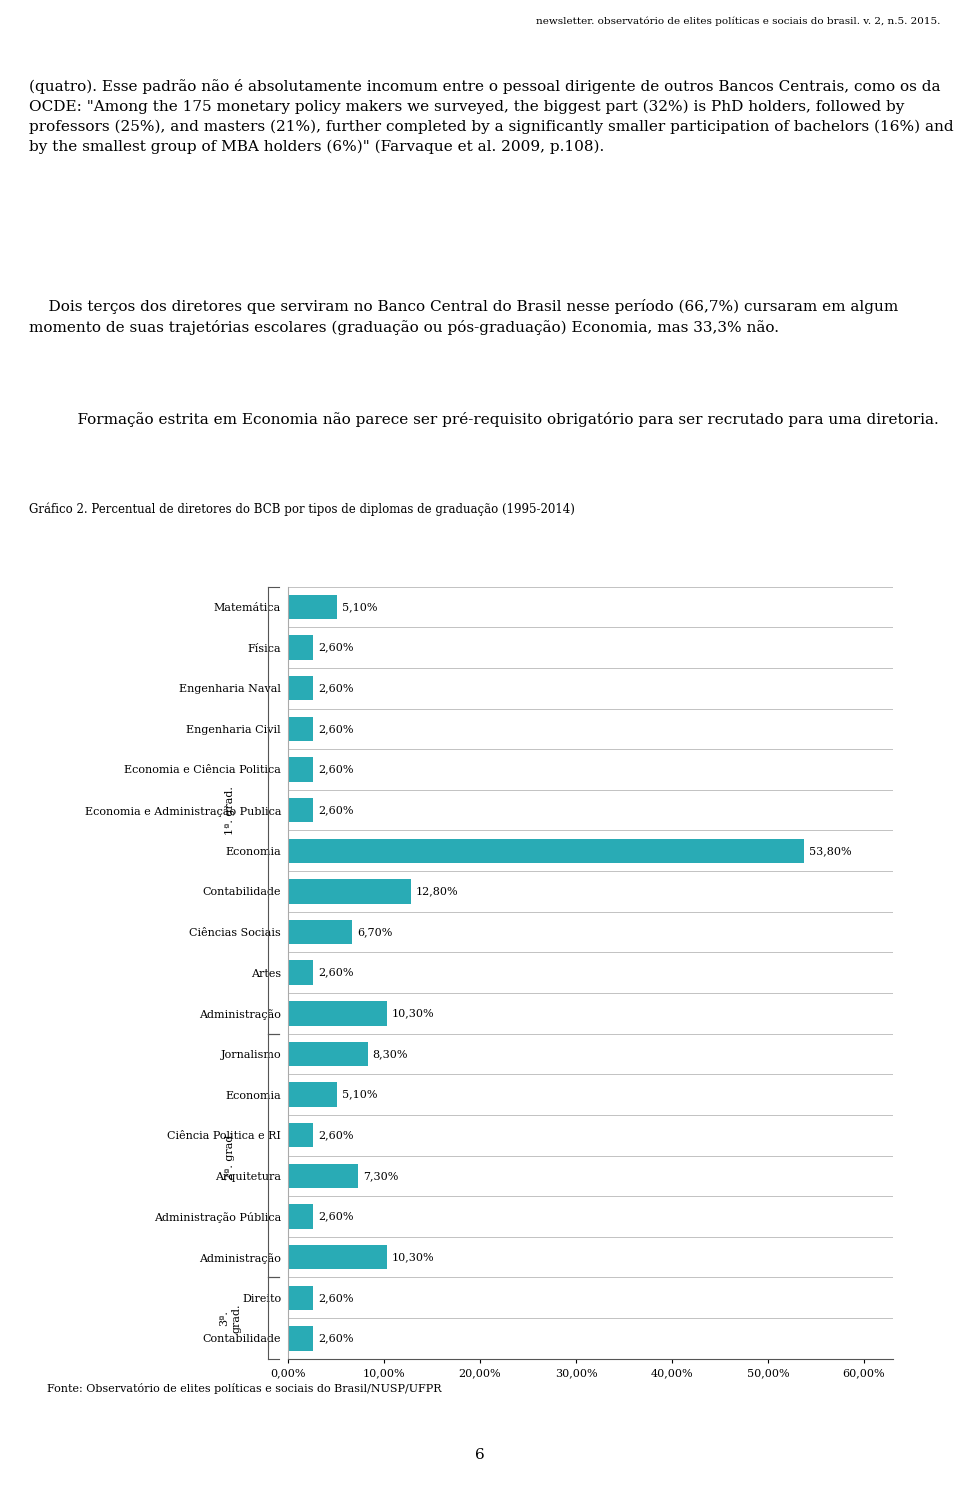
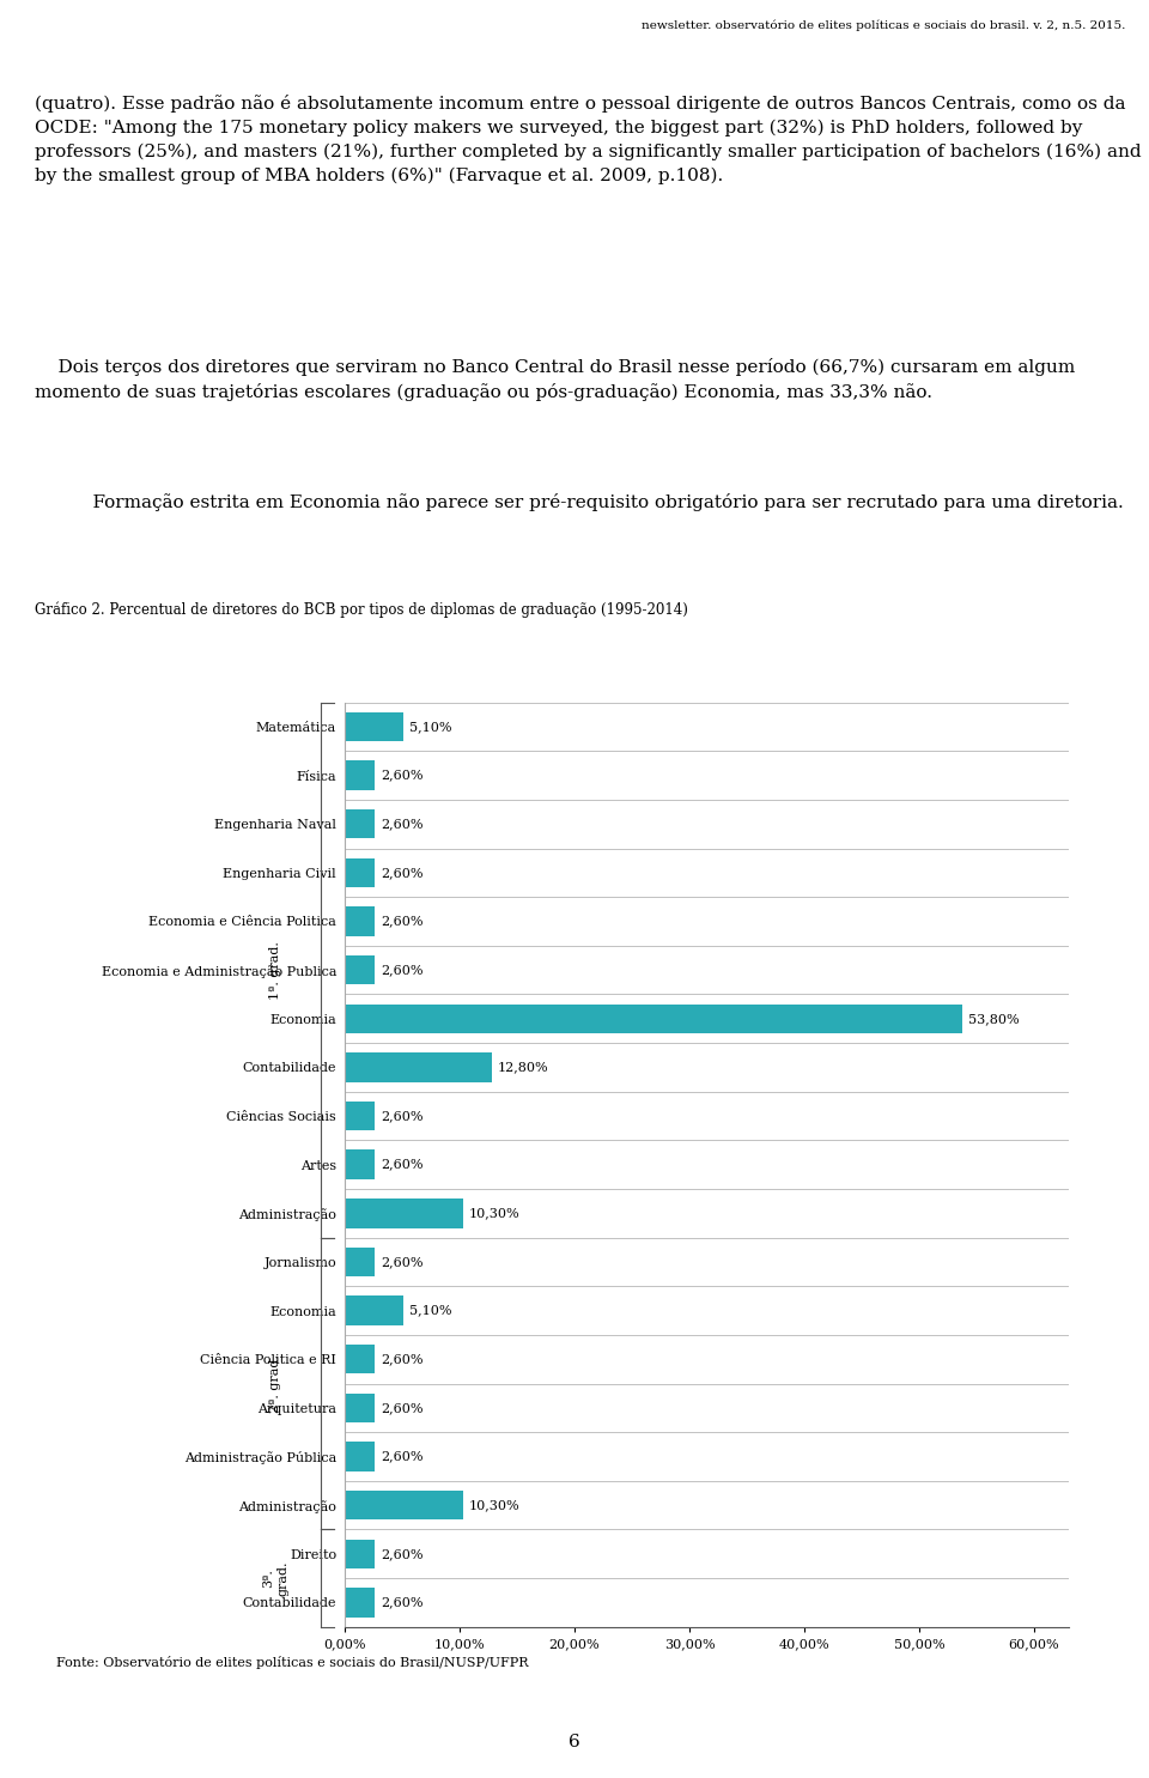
Ciências Sociais: 6,70% -> 2,60%
Jornalismo: 8,30% -> 2,60%
Arquitetura: 7,30% -> 2,60%
